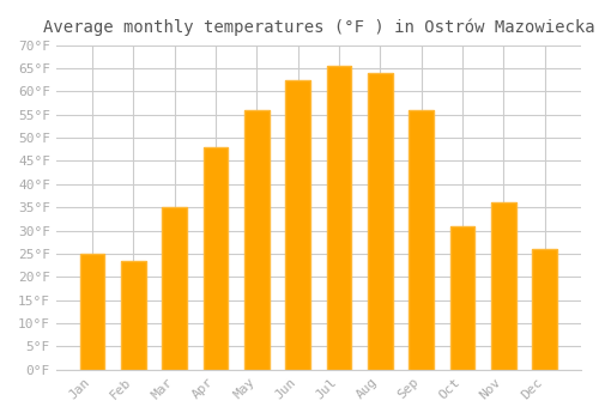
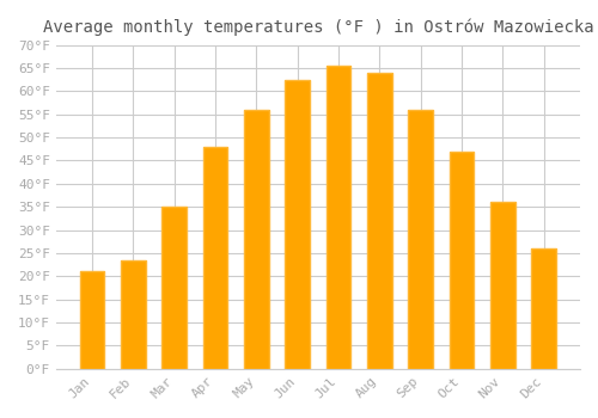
Jan: 25.0°F -> 21.0°F
Oct: 31.0°F -> 47.0°F
